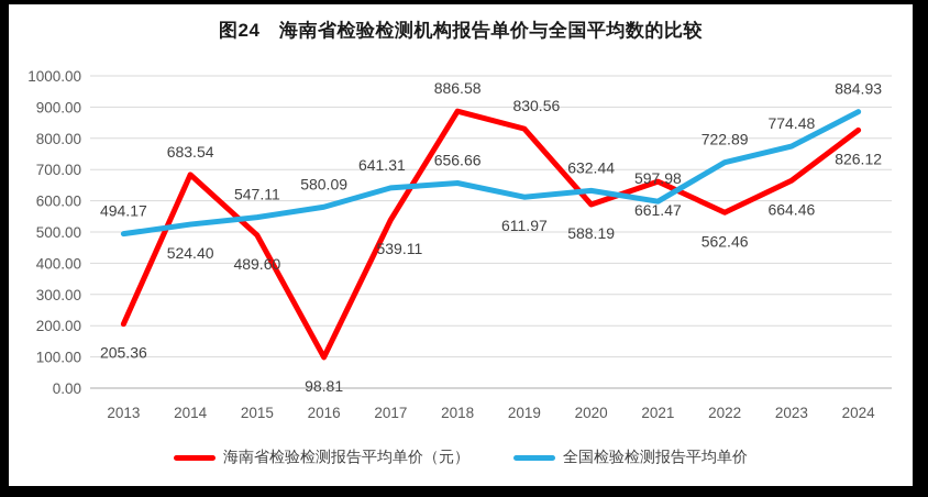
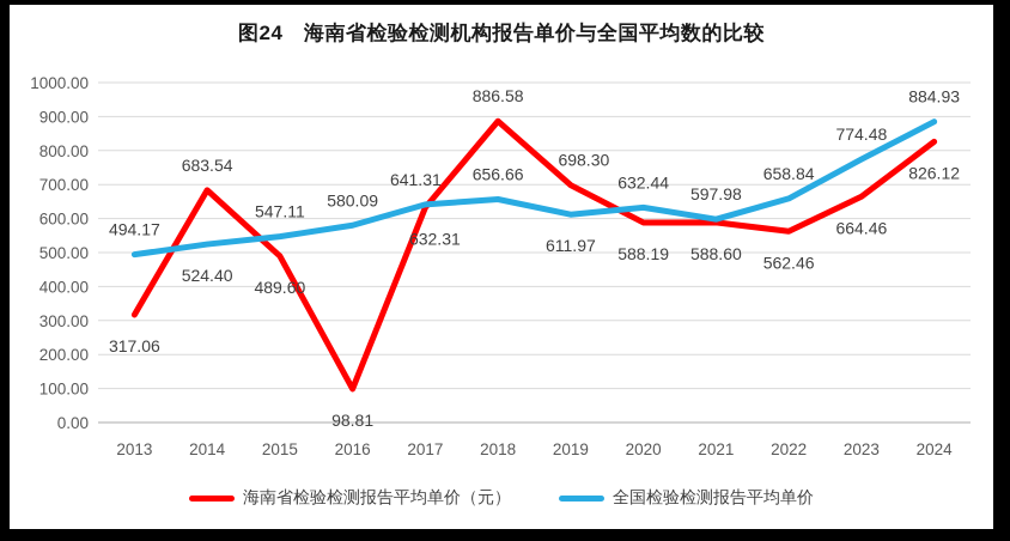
海南省检验检测报告平均单价（元）/2013: 205.36 -> 317.06
海南省检验检测报告平均单价（元）/2017: 539.11 -> 632.31
海南省检验检测报告平均单价（元）/2019: 830.56 -> 698.30
海南省检验检测报告平均单价（元）/2021: 661.47 -> 588.60
全国检验检测报告平均单价/2022: 722.89 -> 658.84
